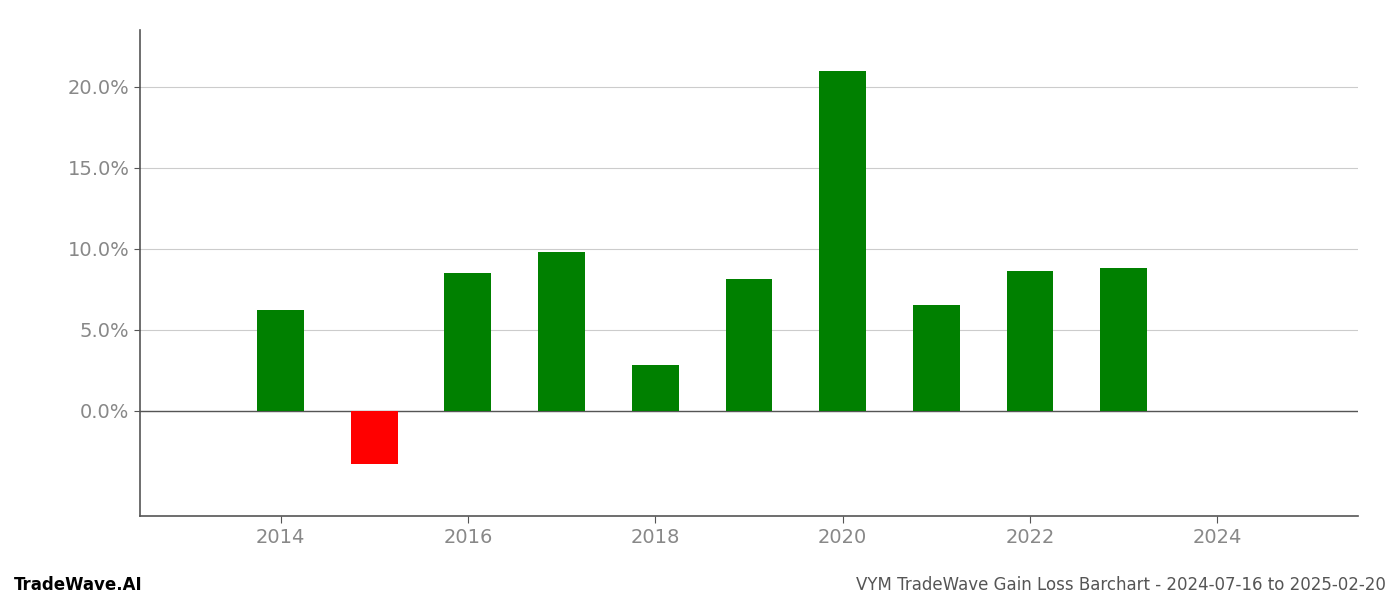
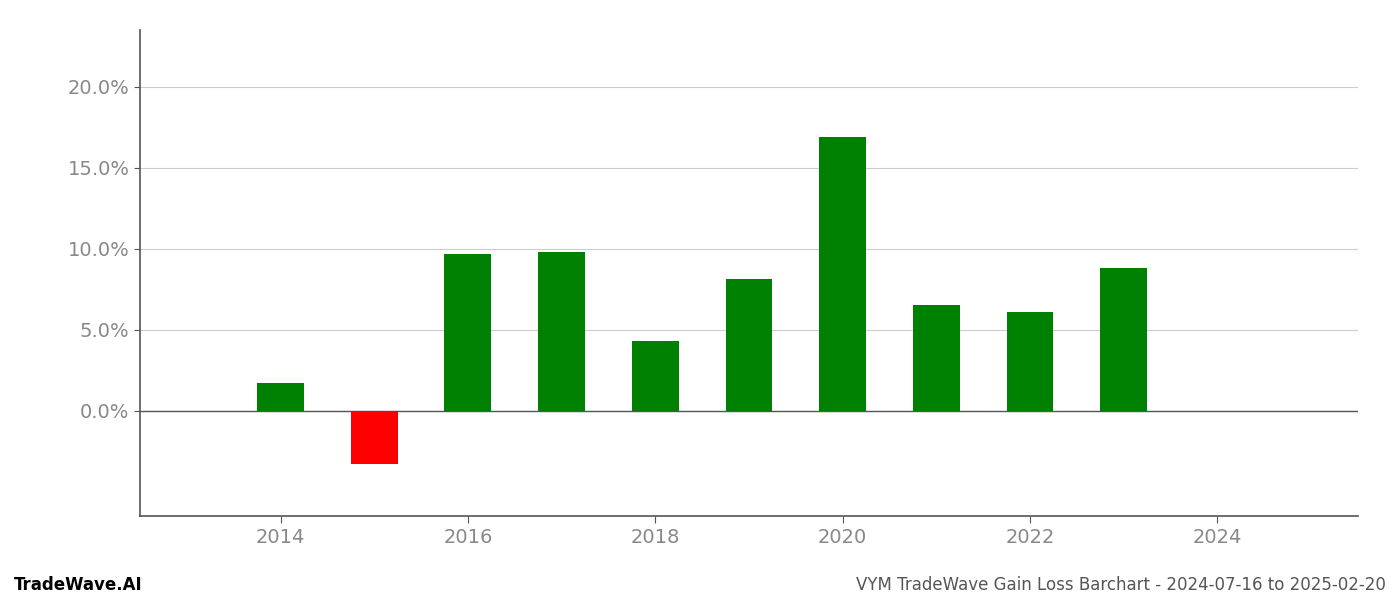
2014: 6.2% -> 1.7%
2016: 8.5% -> 9.7%
2018: 2.8% -> 4.3%
2020: 21.0% -> 16.9%
2022: 8.6% -> 6.1%
